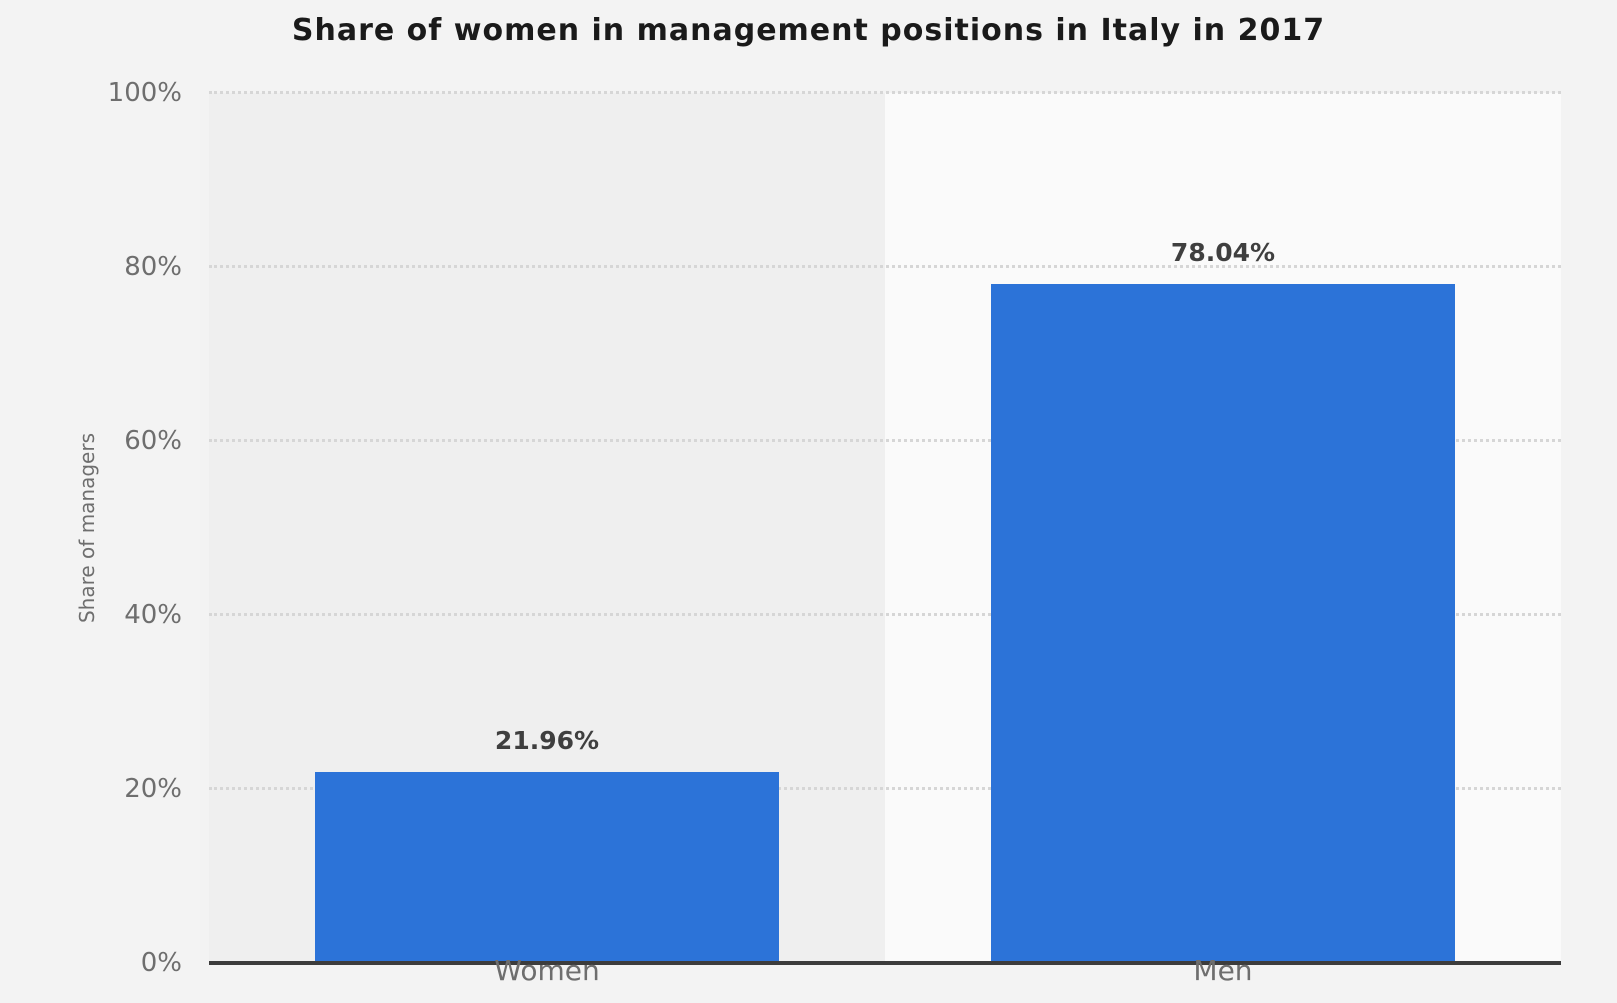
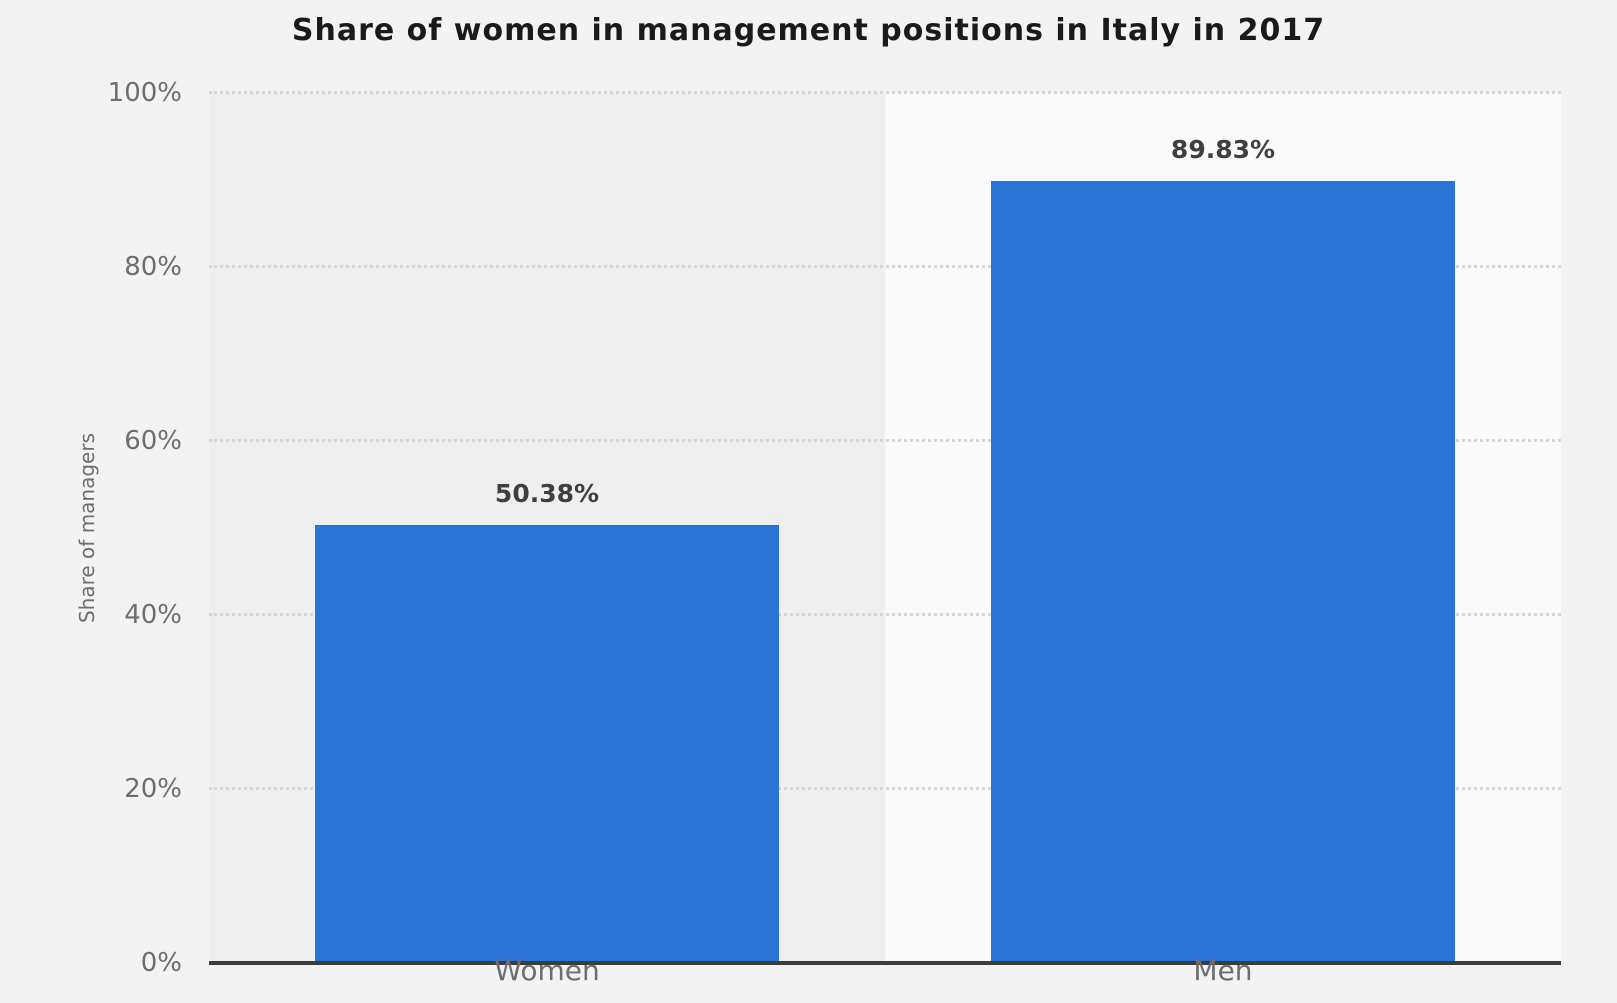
Women: 21.96% -> 50.38%
Men: 78.04% -> 89.83%
